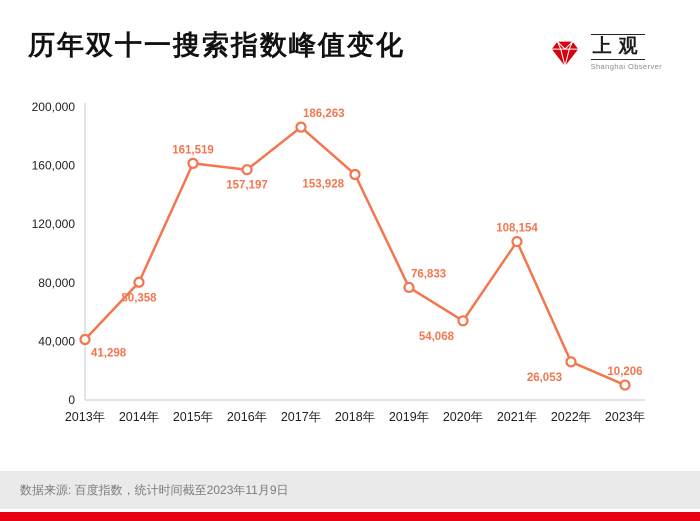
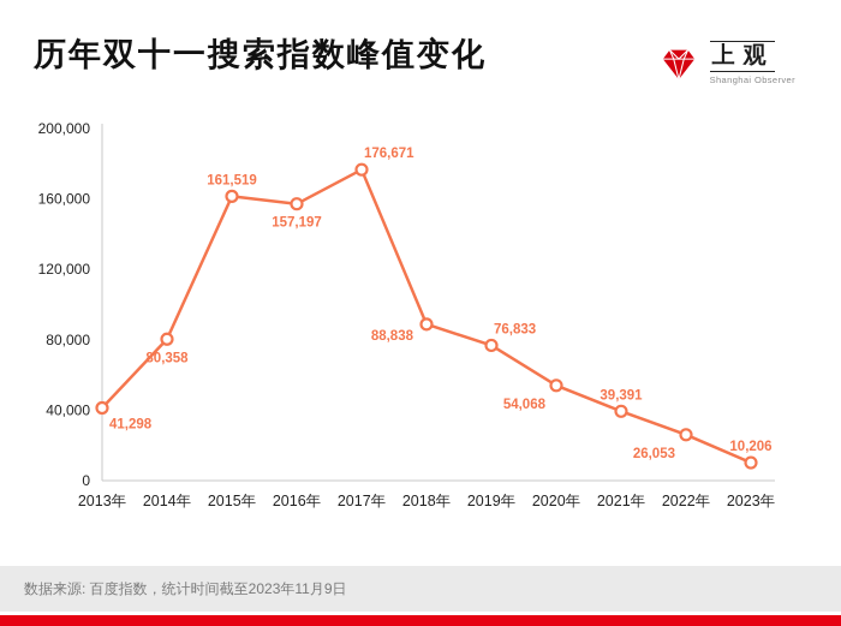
2017年: 186,263 -> 176,671
2018年: 153,928 -> 88,838
2021年: 108,154 -> 39,391
